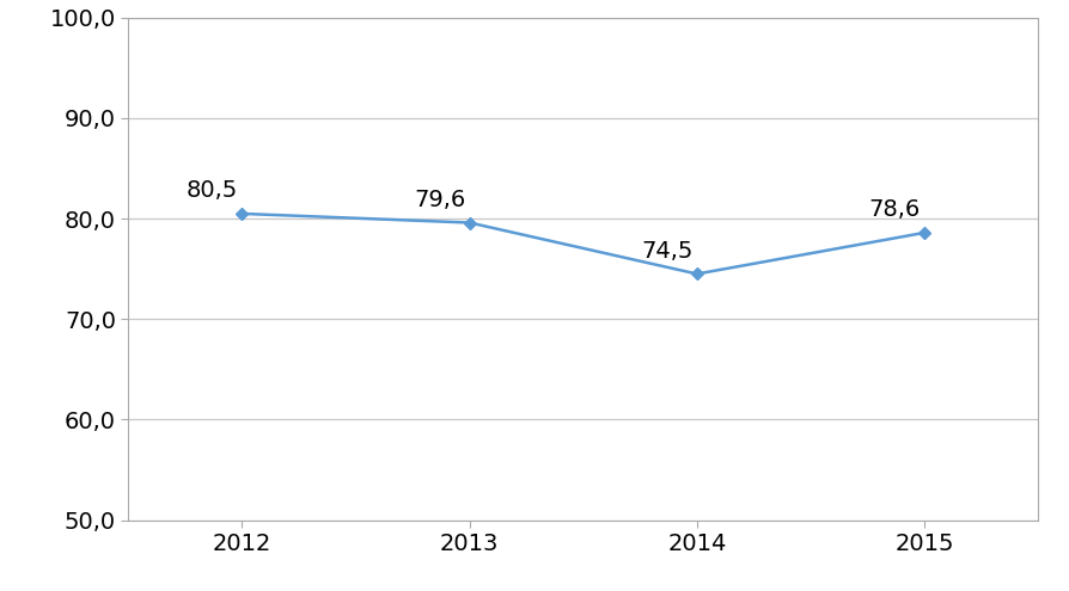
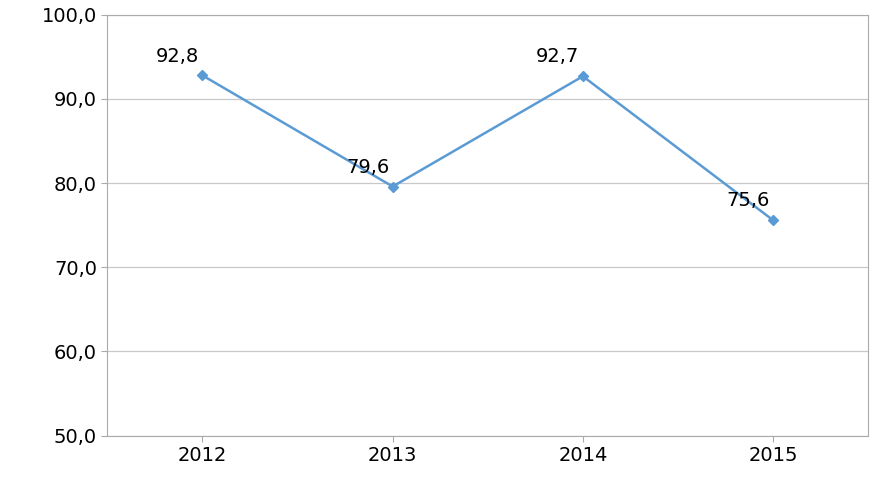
2012: 80,5 -> 92,8
2014: 74,5 -> 92,7
2015: 78,6 -> 75,6
